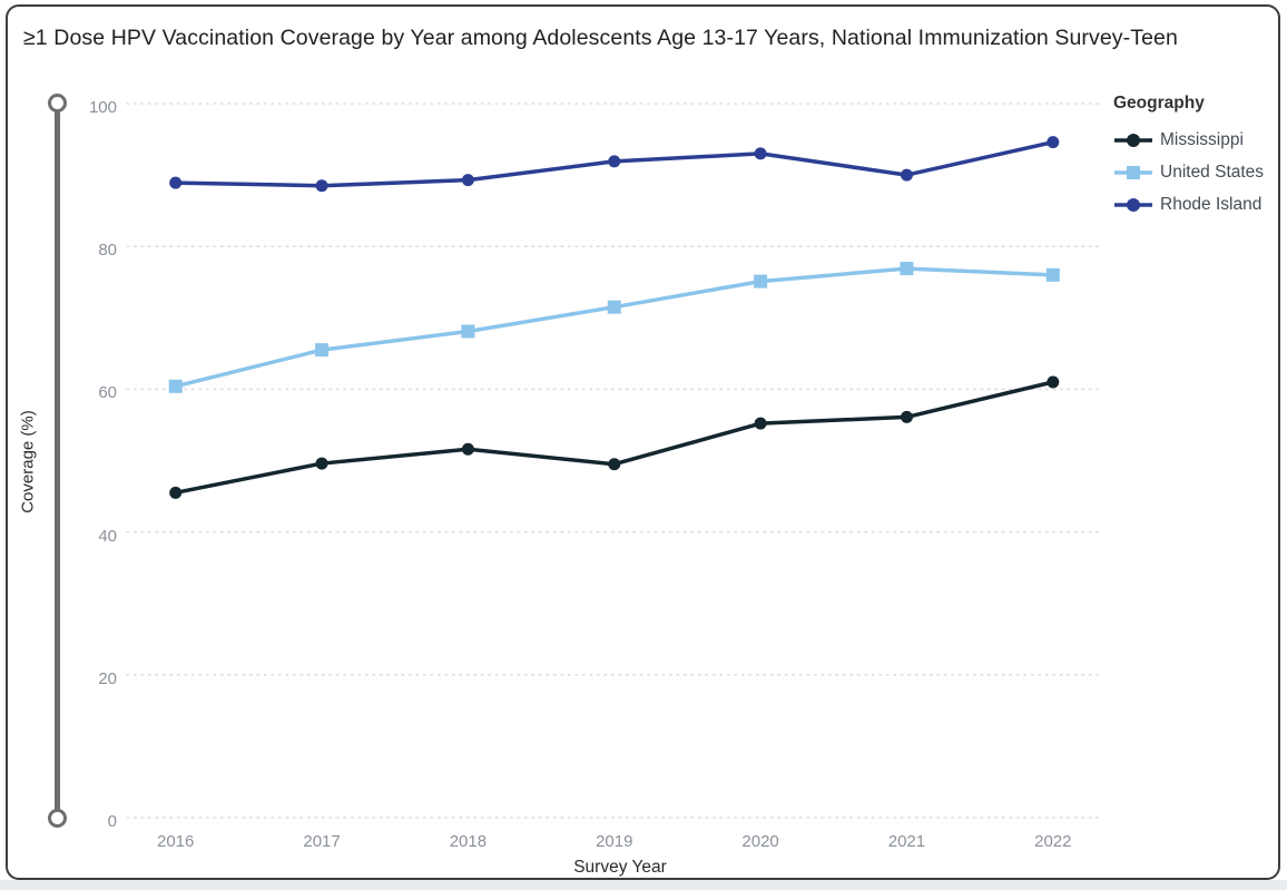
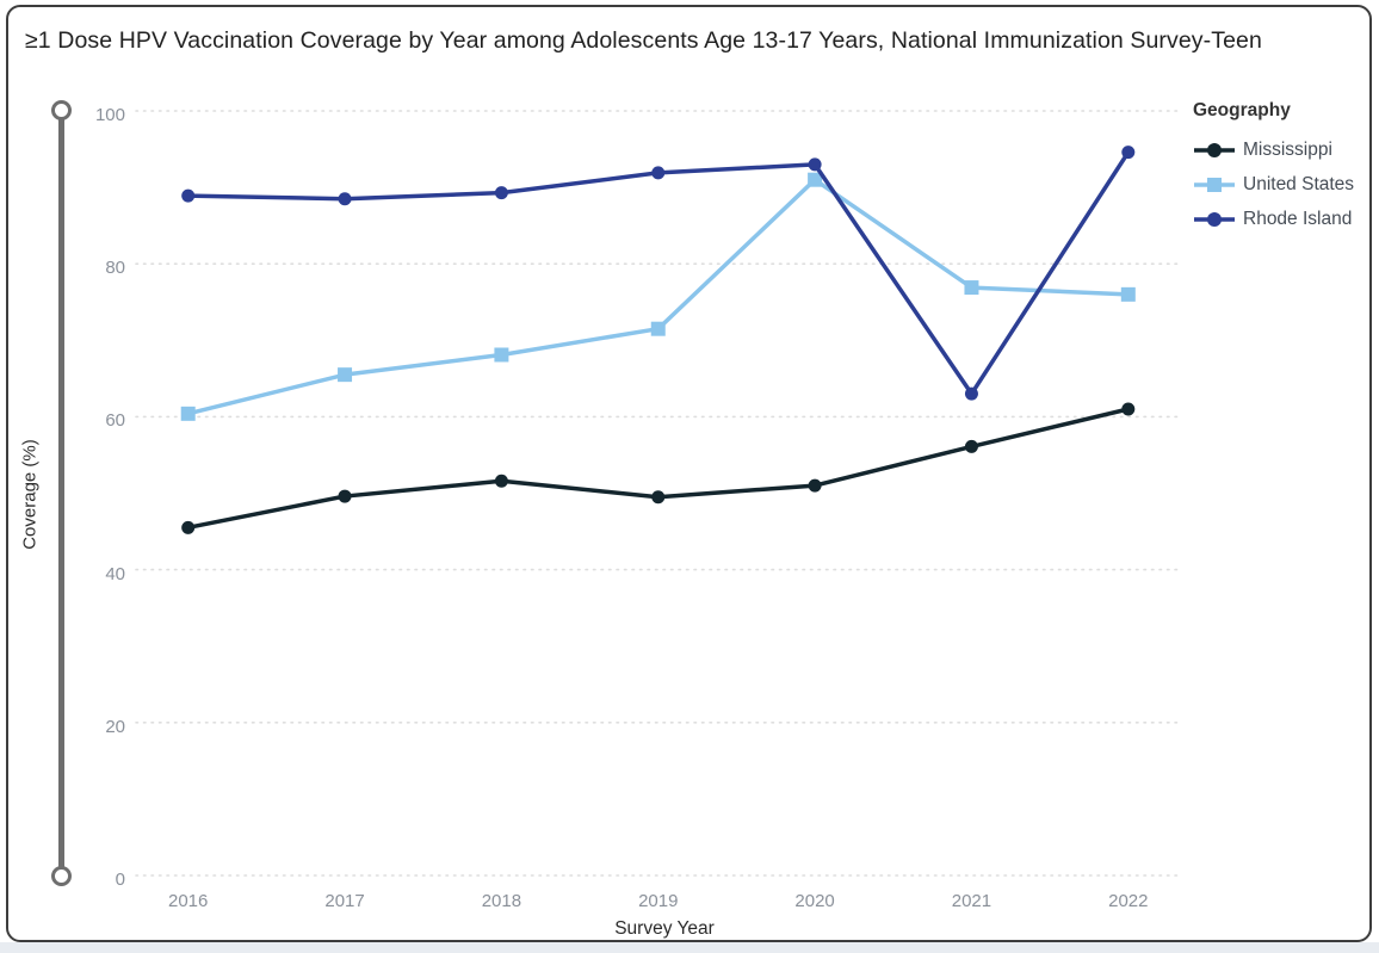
Mississippi/2020: 55 -> 51
United States/2020: 75 -> 91
Rhode Island/2021: 90 -> 63
